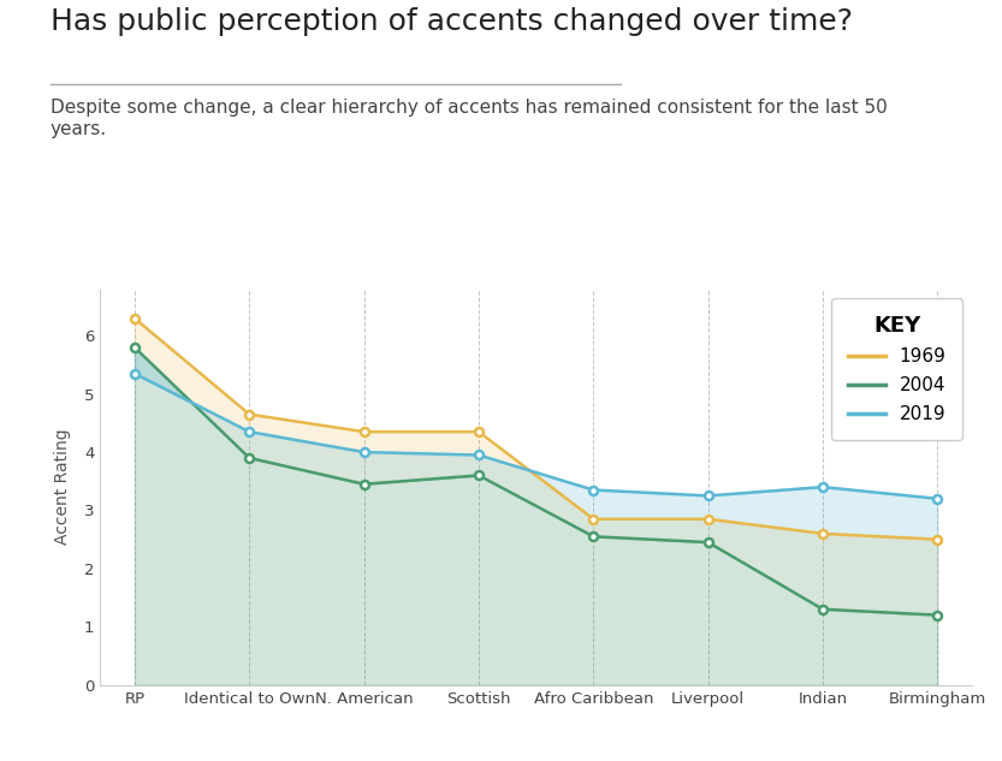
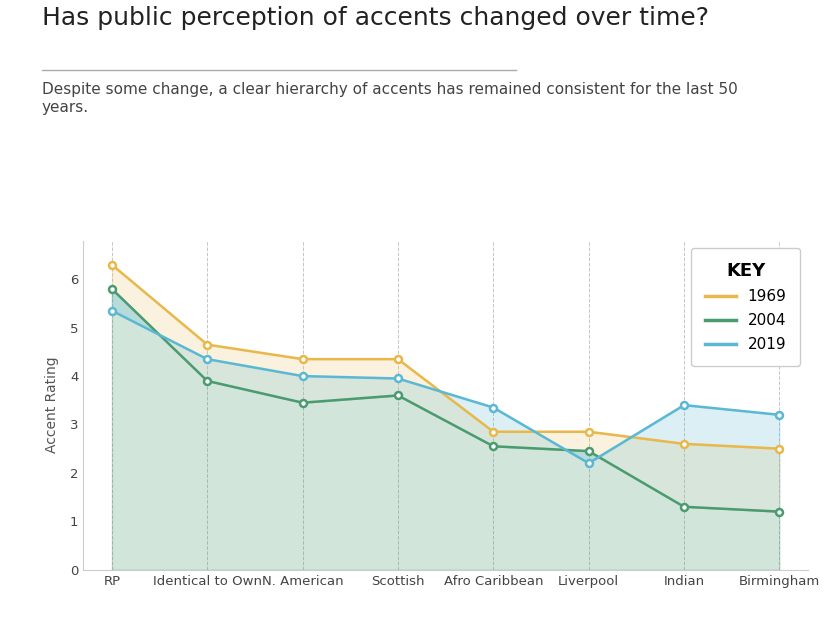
2019/Liverpool: 3.25 -> 2.20
